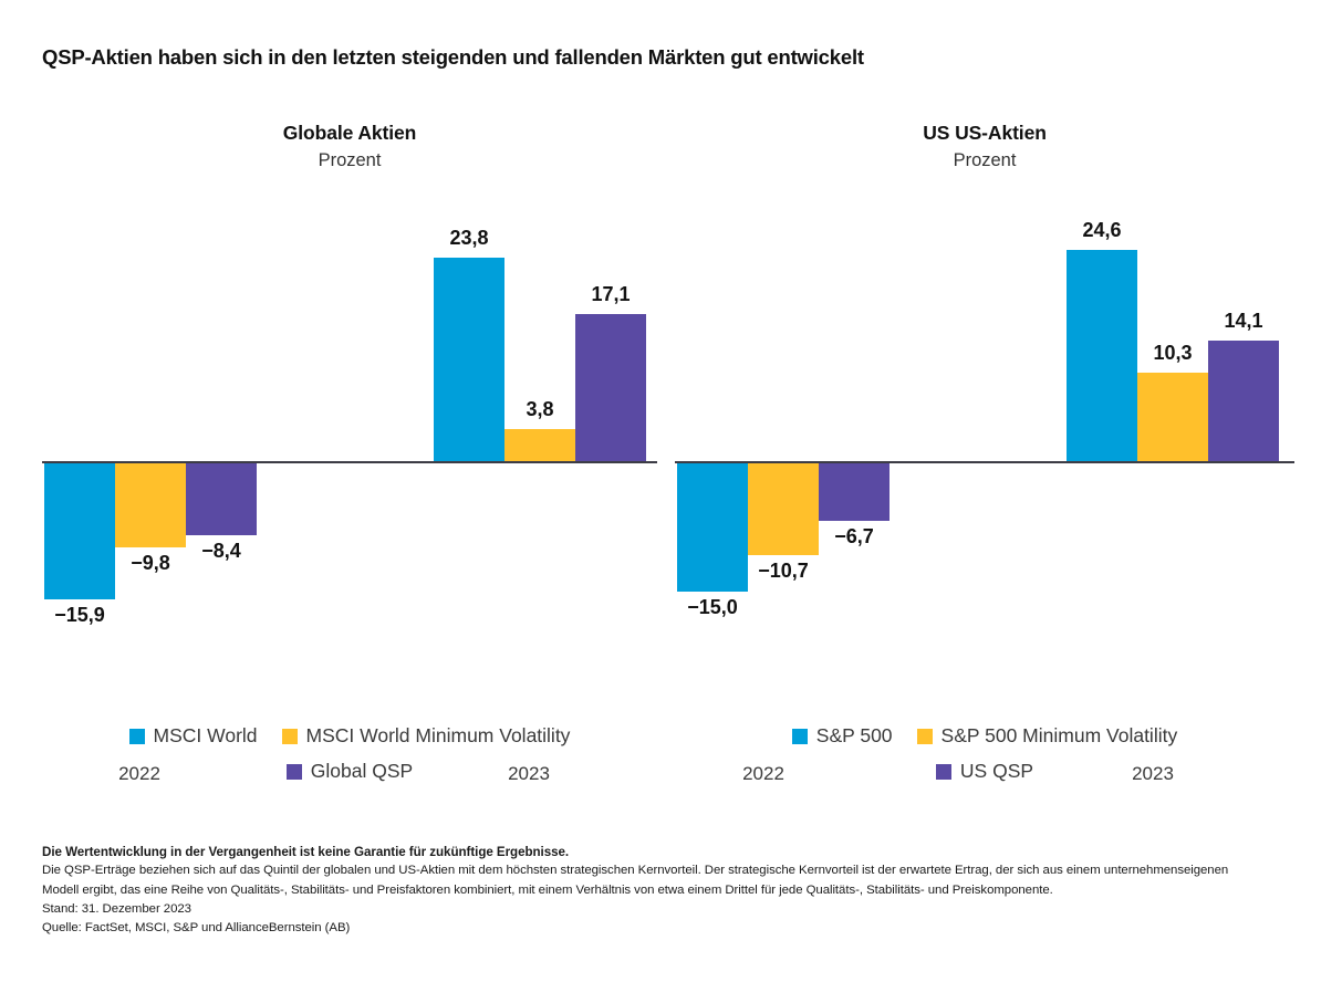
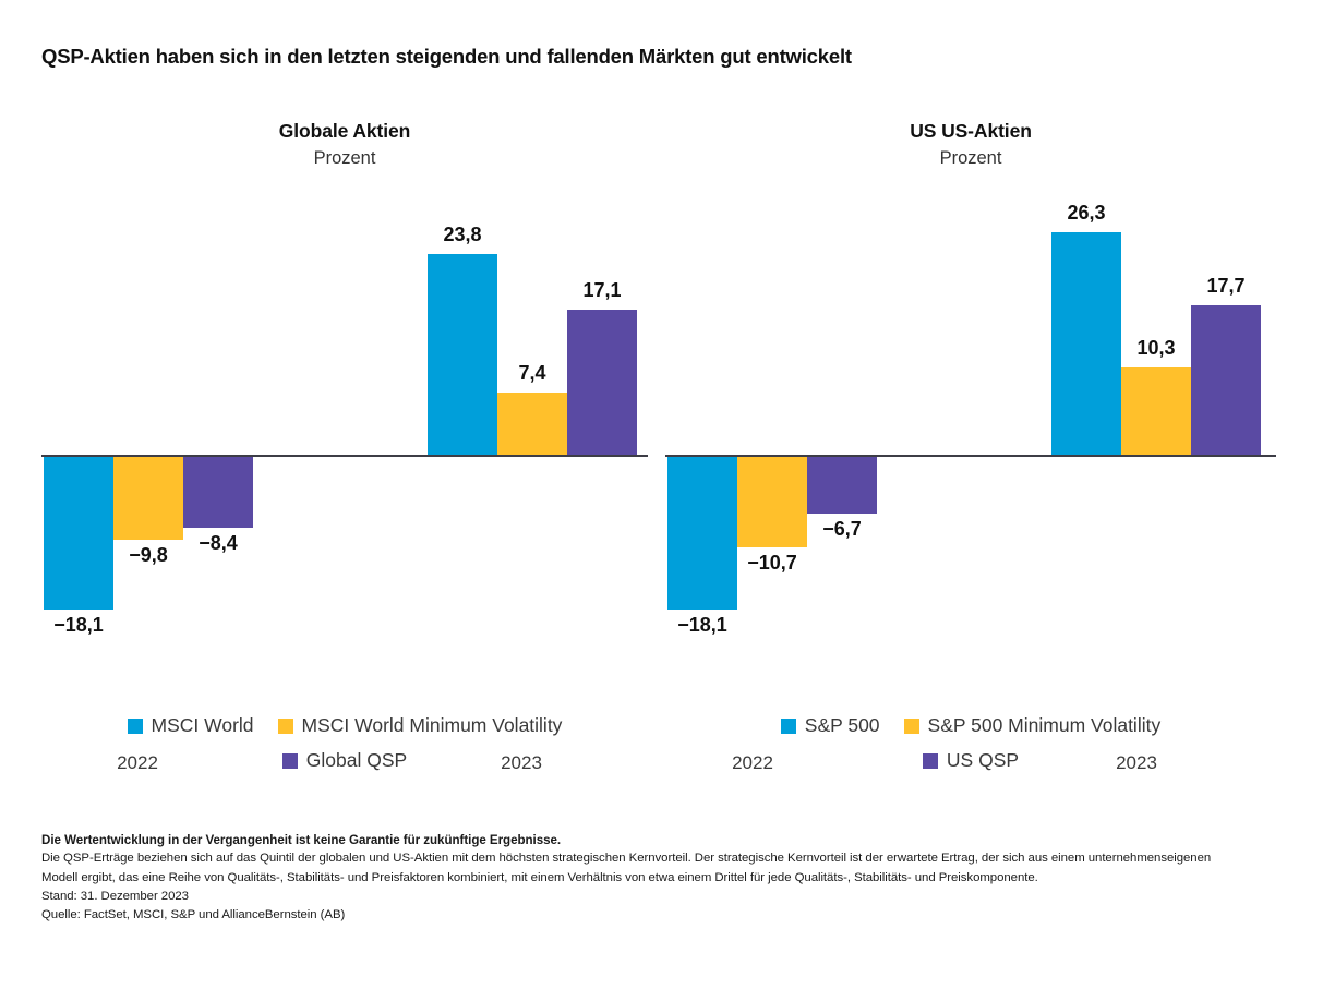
Globale Aktien/MSCI World/2022: −15,9 -> −18,1
Globale Aktien/MSCI World Minimum Volatility/2023: 3,8 -> 7,4
US US-Aktien/S&P 500/2022: −15,0 -> −18,1
US US-Aktien/S&P 500/2023: 24,6 -> 26,3
US US-Aktien/US QSP/2023: 14,1 -> 17,7
